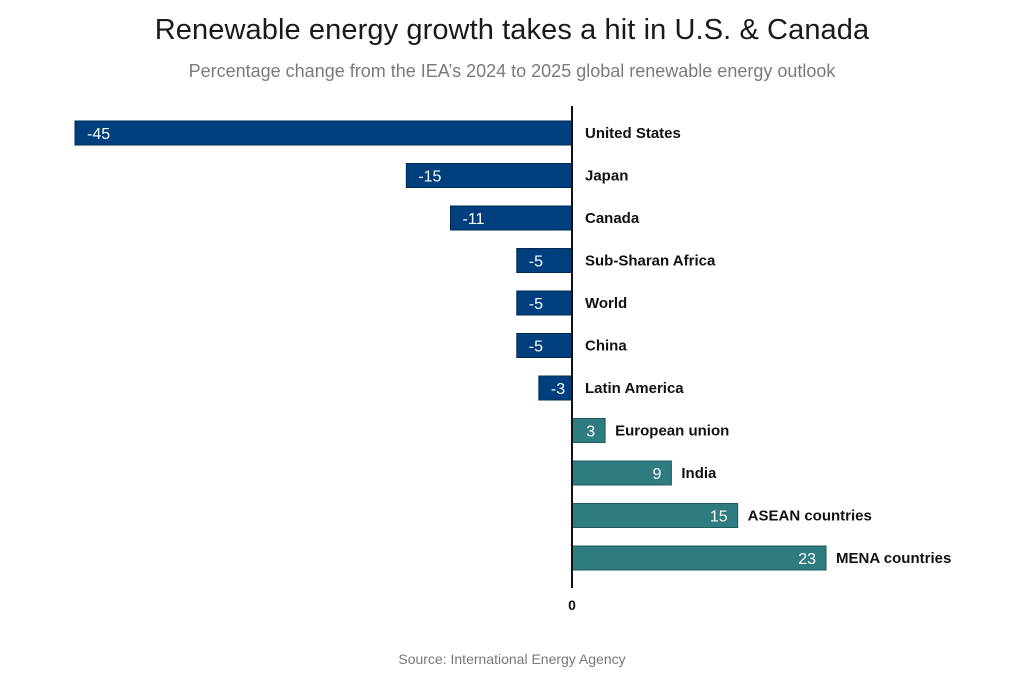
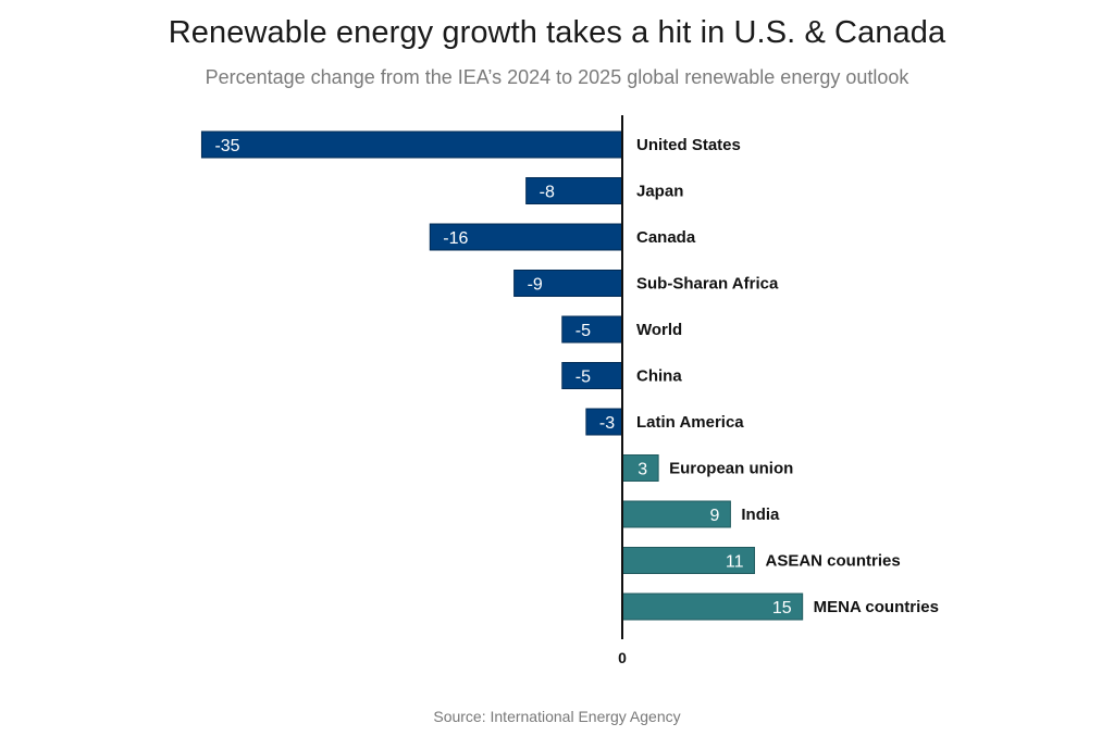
United States: -45 -> -35
Japan: -15 -> -8
Canada: -11 -> -16
Sub-Sharan Africa: -5 -> -9
ASEAN countries: 15 -> 11
MENA countries: 23 -> 15
